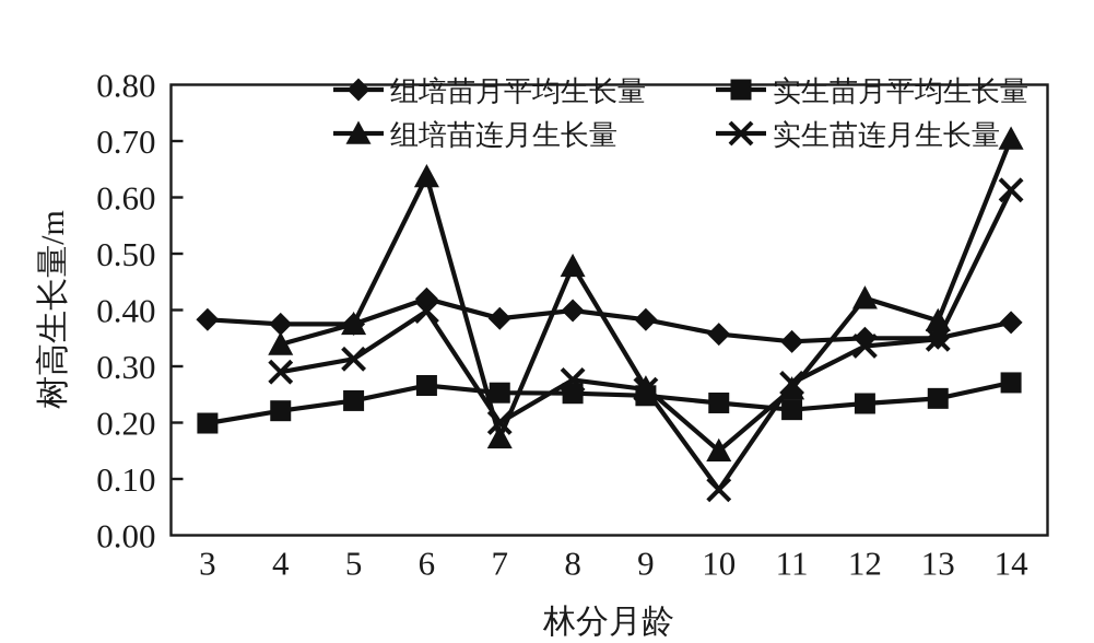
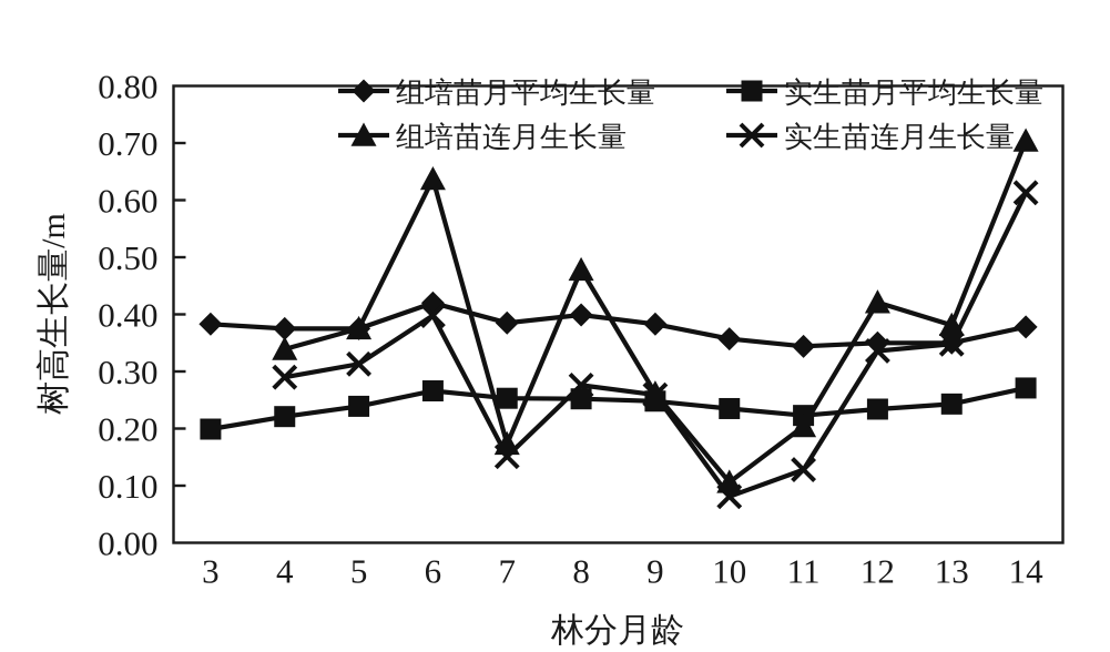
实生苗连月生长量/7: 0.20 -> 0.15
组培苗连月生长量/10: 0.15 -> 0.11
组培苗连月生长量/11: 0.26 -> 0.20
实生苗连月生长量/11: 0.27 -> 0.13
